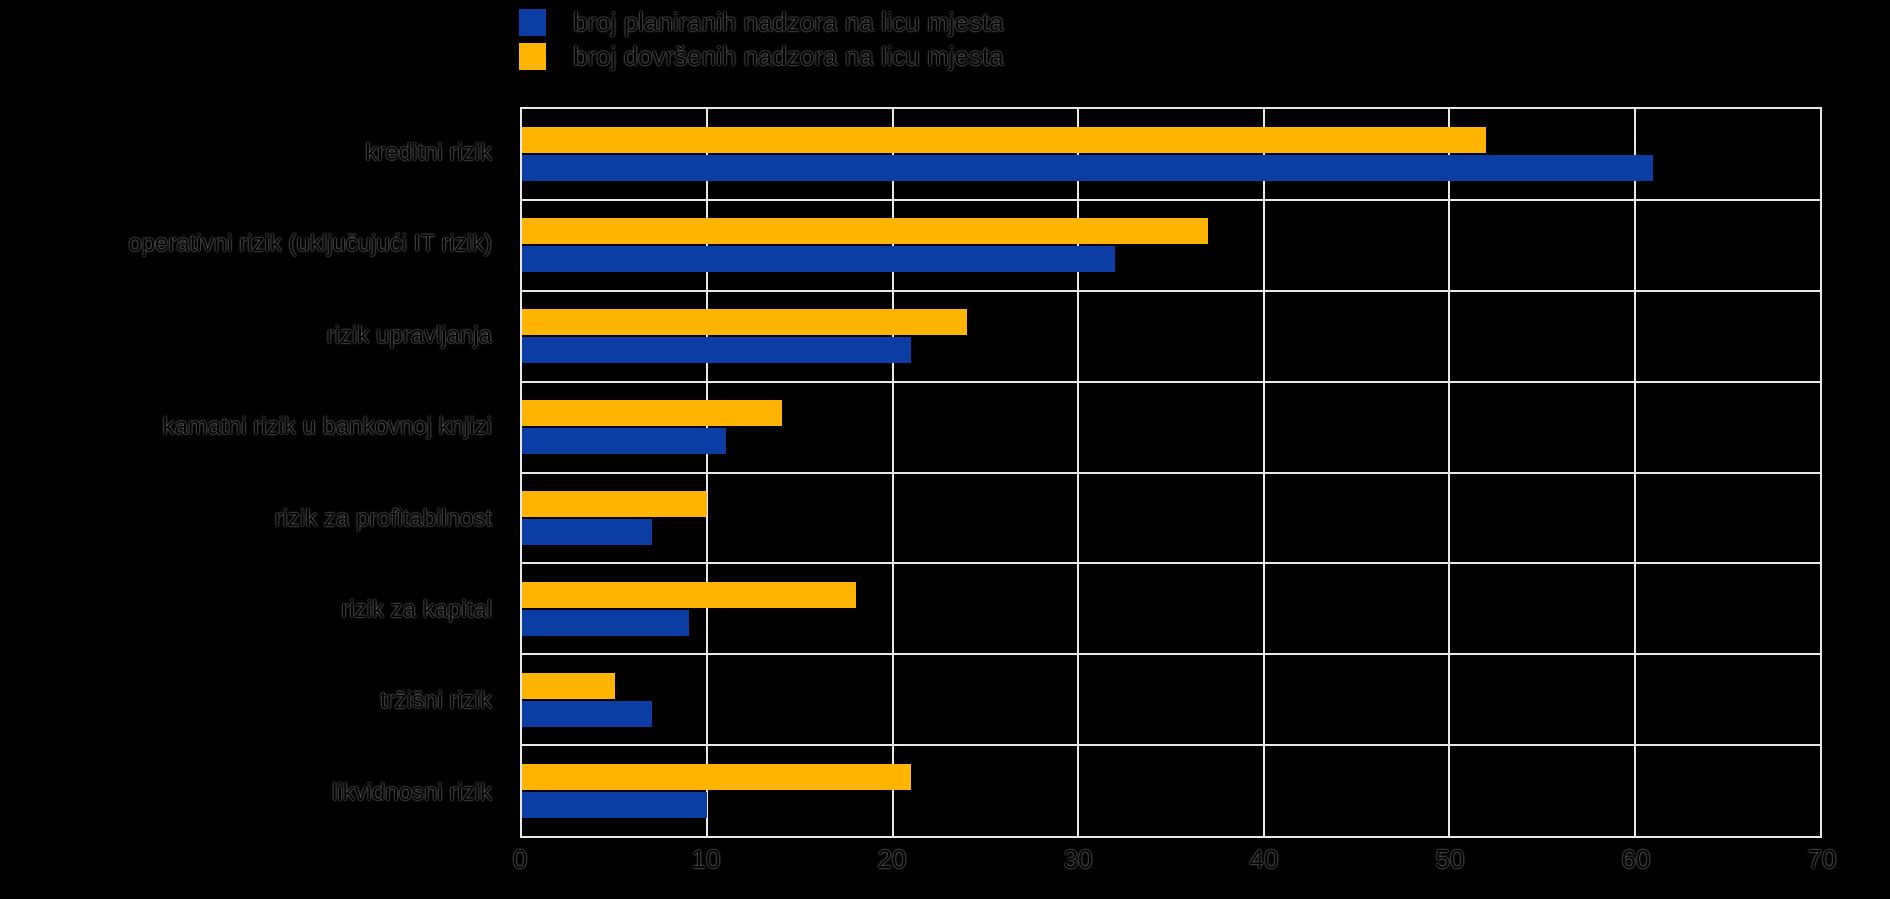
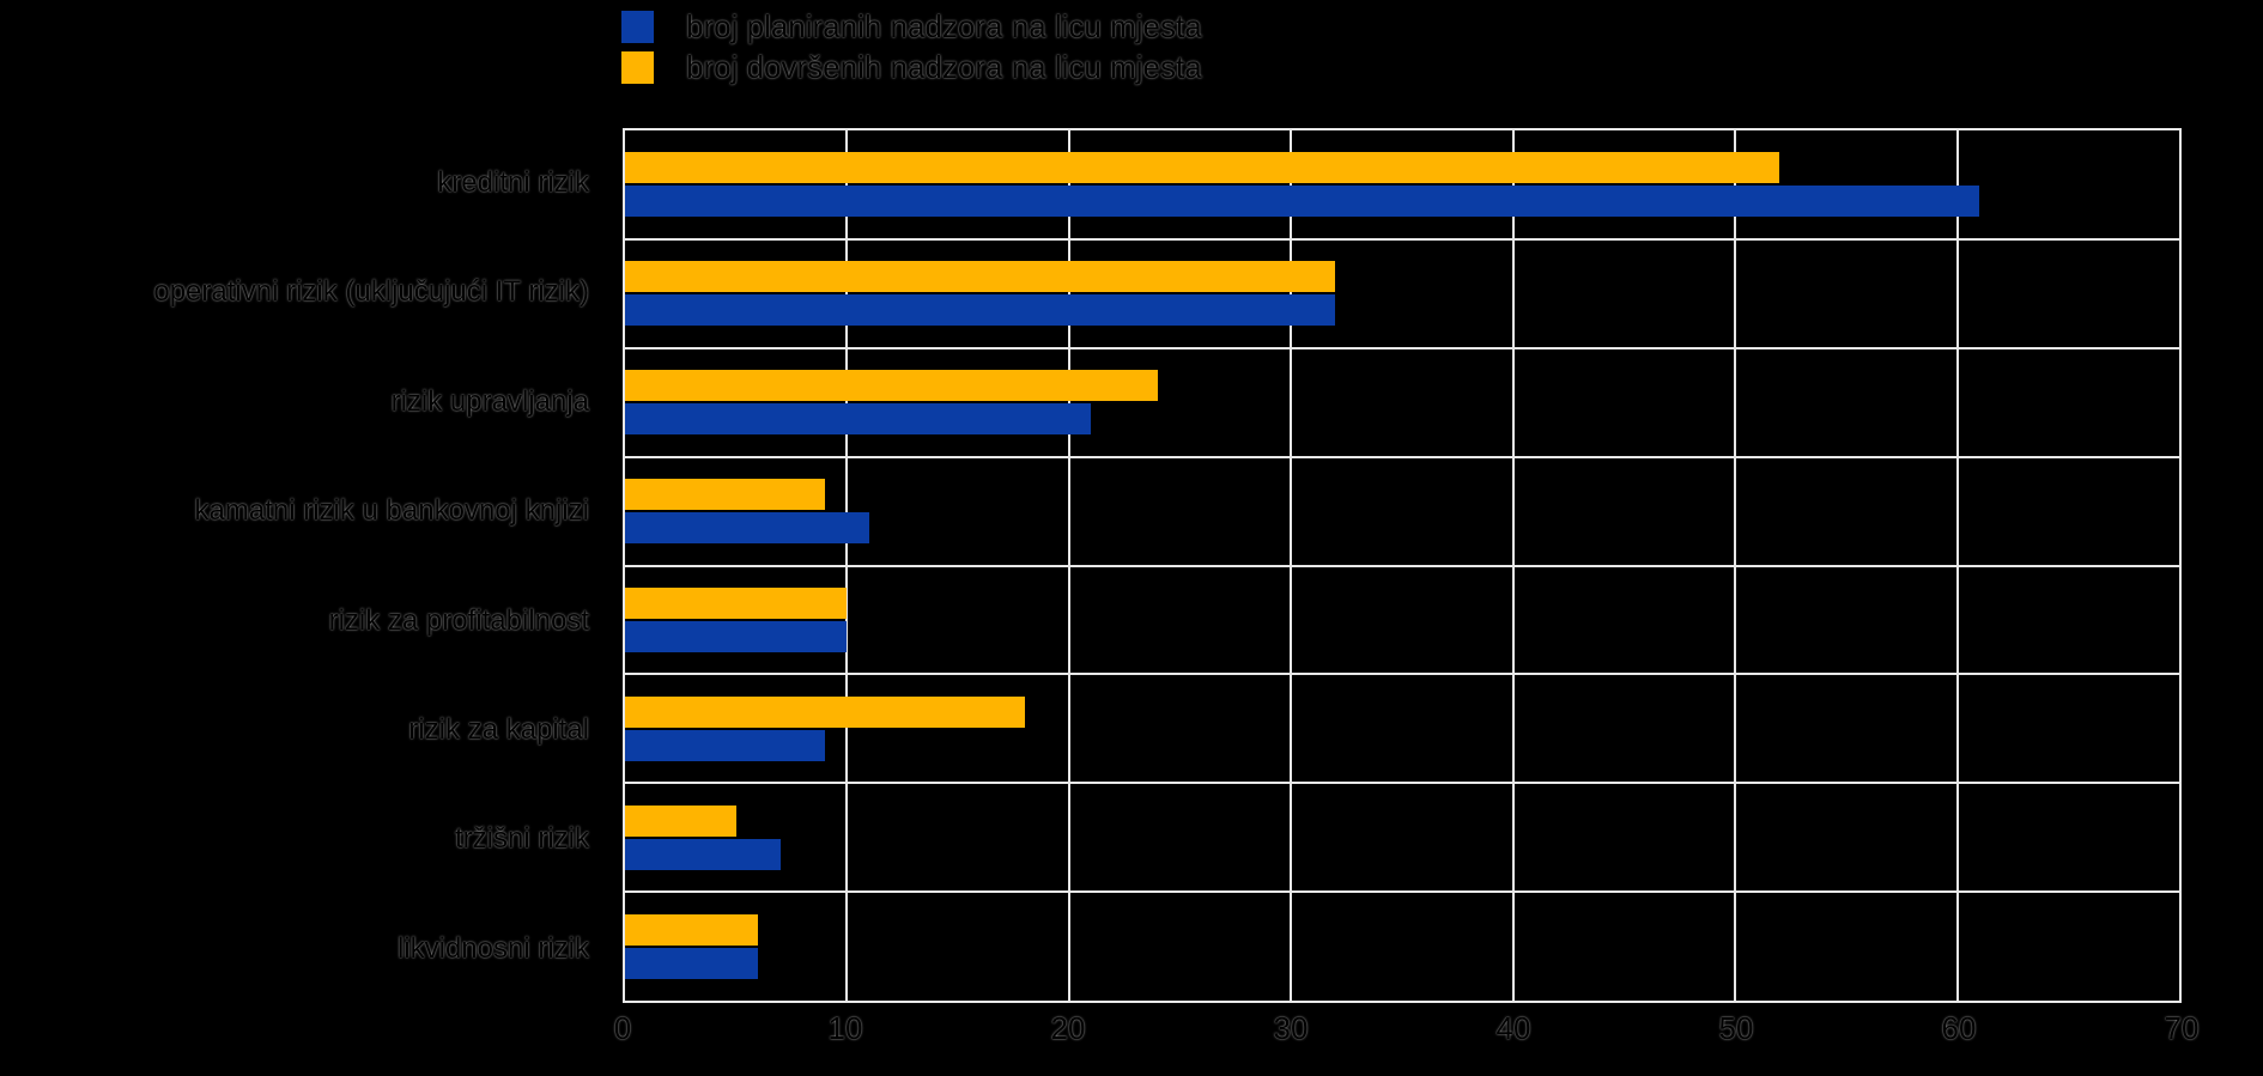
broj dovršenih nadzora na licu mjesta/operativni rizik (uključujući IT rizik): 37 -> 32
broj dovršenih nadzora na licu mjesta/kamatni rizik u bankovnoj knjizi: 14 -> 9
broj planiranih nadzora na licu mjesta/rizik za profitabilnost: 7 -> 10
broj planiranih nadzora na licu mjesta/likvidnosni rizik: 10 -> 6
broj dovršenih nadzora na licu mjesta/likvidnosni rizik: 21 -> 6
